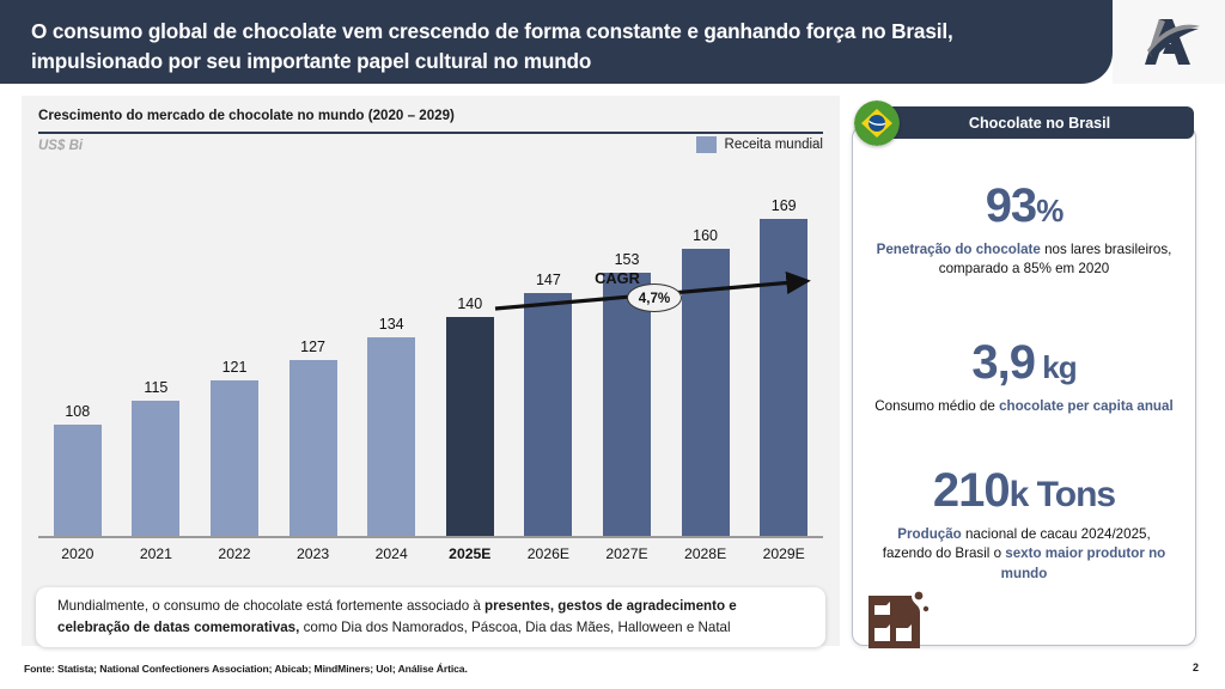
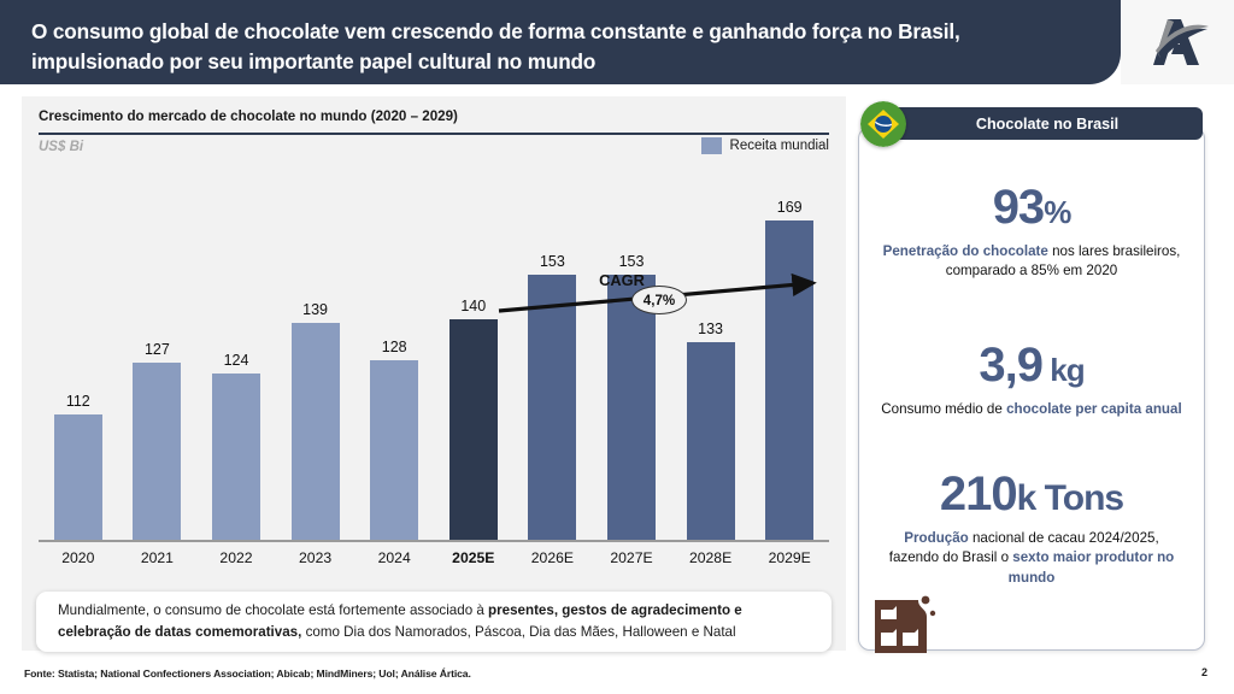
2020: 108 -> 112
2021: 115 -> 127
2022: 121 -> 124
2023: 127 -> 139
2024: 134 -> 128
2026E: 147 -> 153
2028E: 160 -> 133
